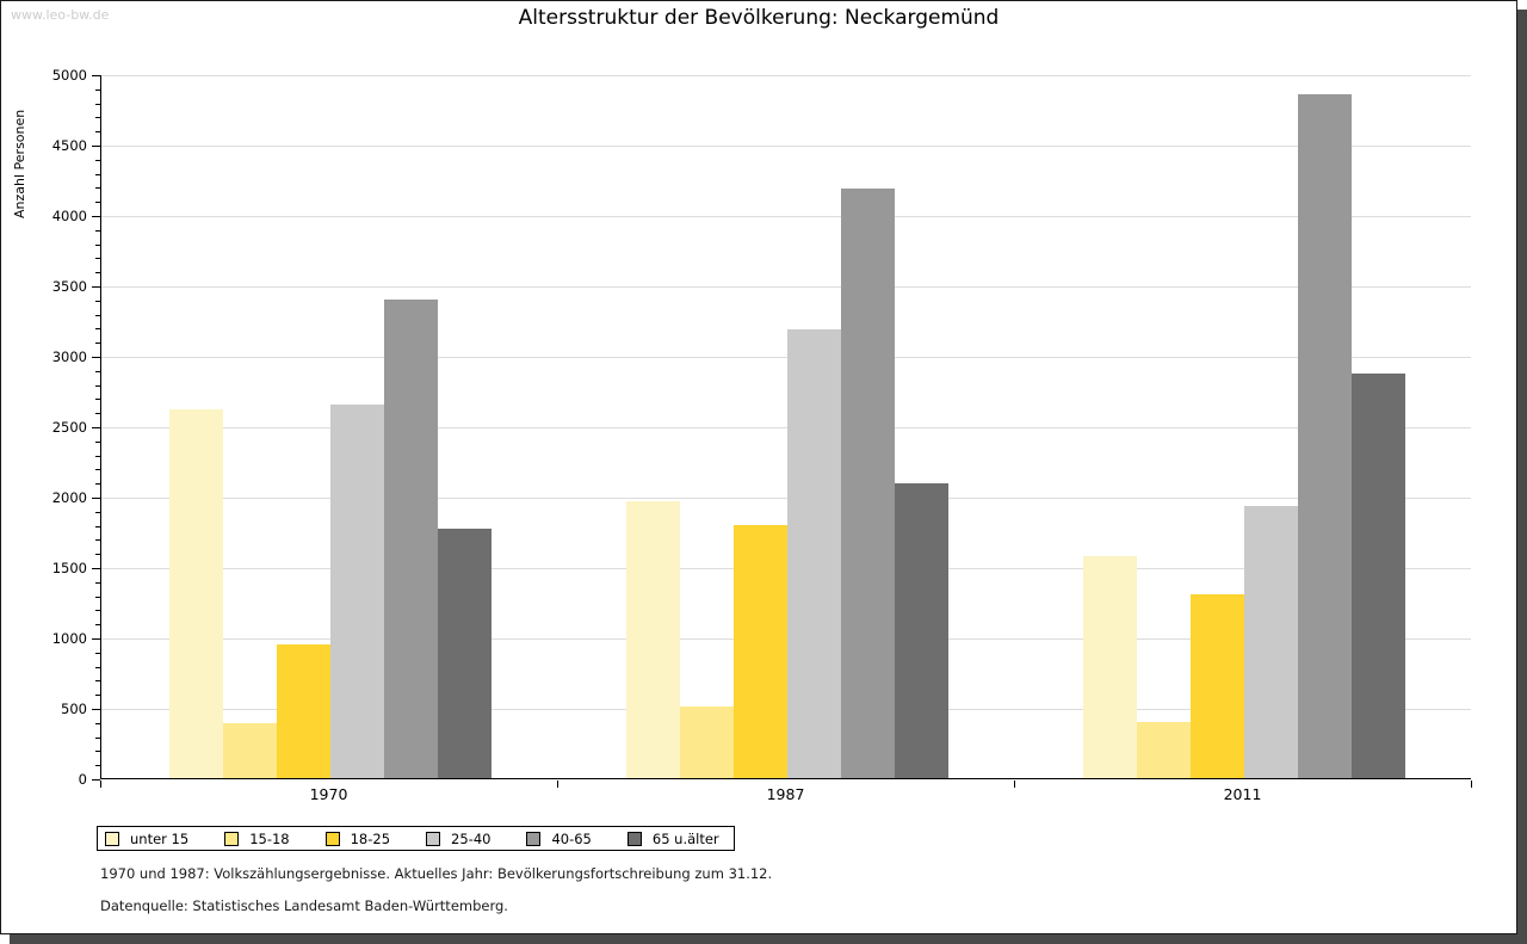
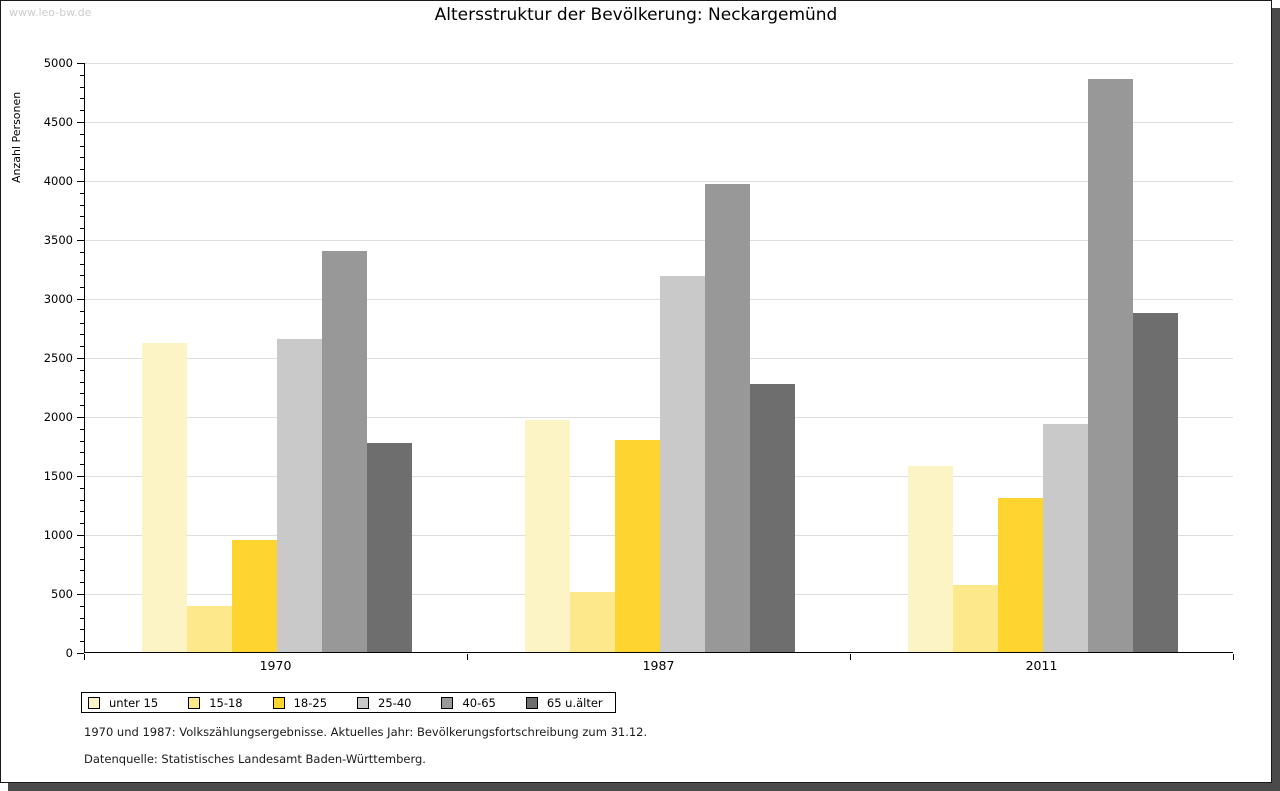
40-65/1987: 4190 -> 3970
65 u.älter/1987: 2090 -> 2270
15-18/2011: 400 -> 570
